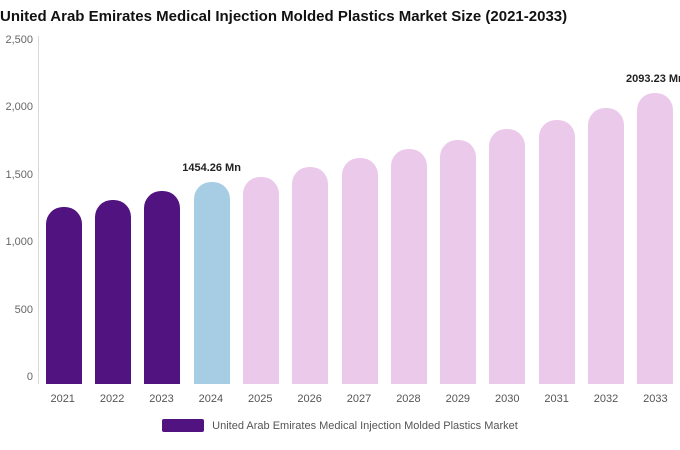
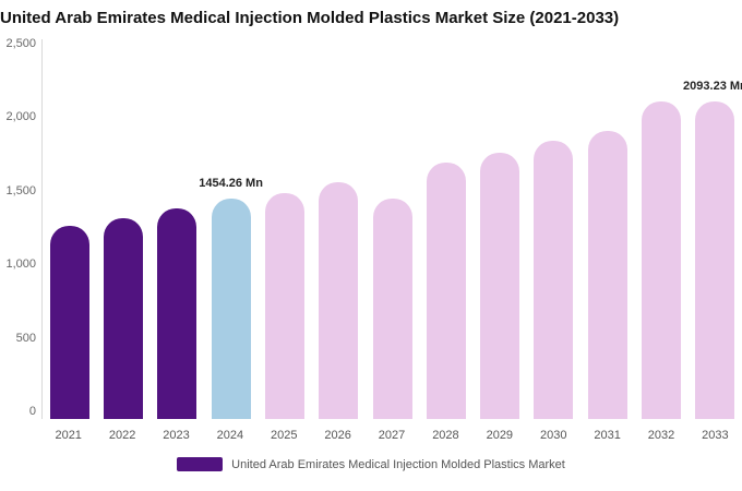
2027: 1620 -> 1450
2032: 1980 -> 2090
